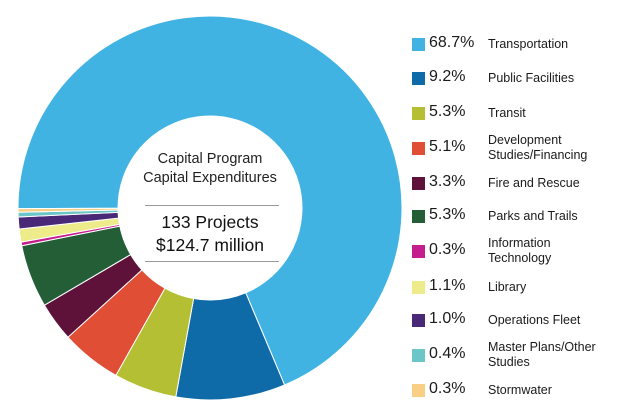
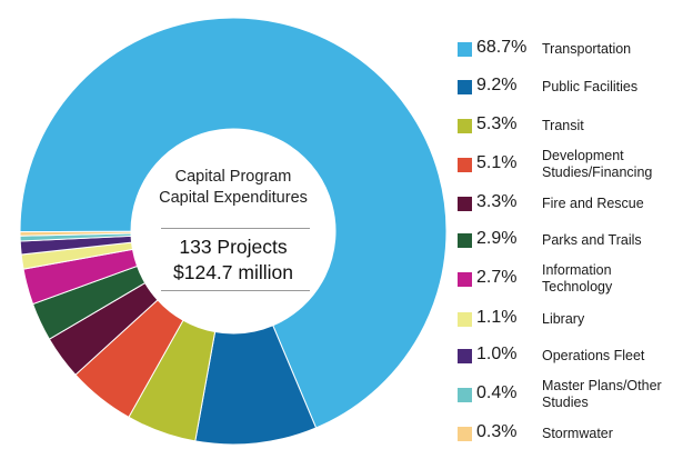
Parks and Trails: 5.3% -> 2.9%
Information Technology: 0.3% -> 2.7%
